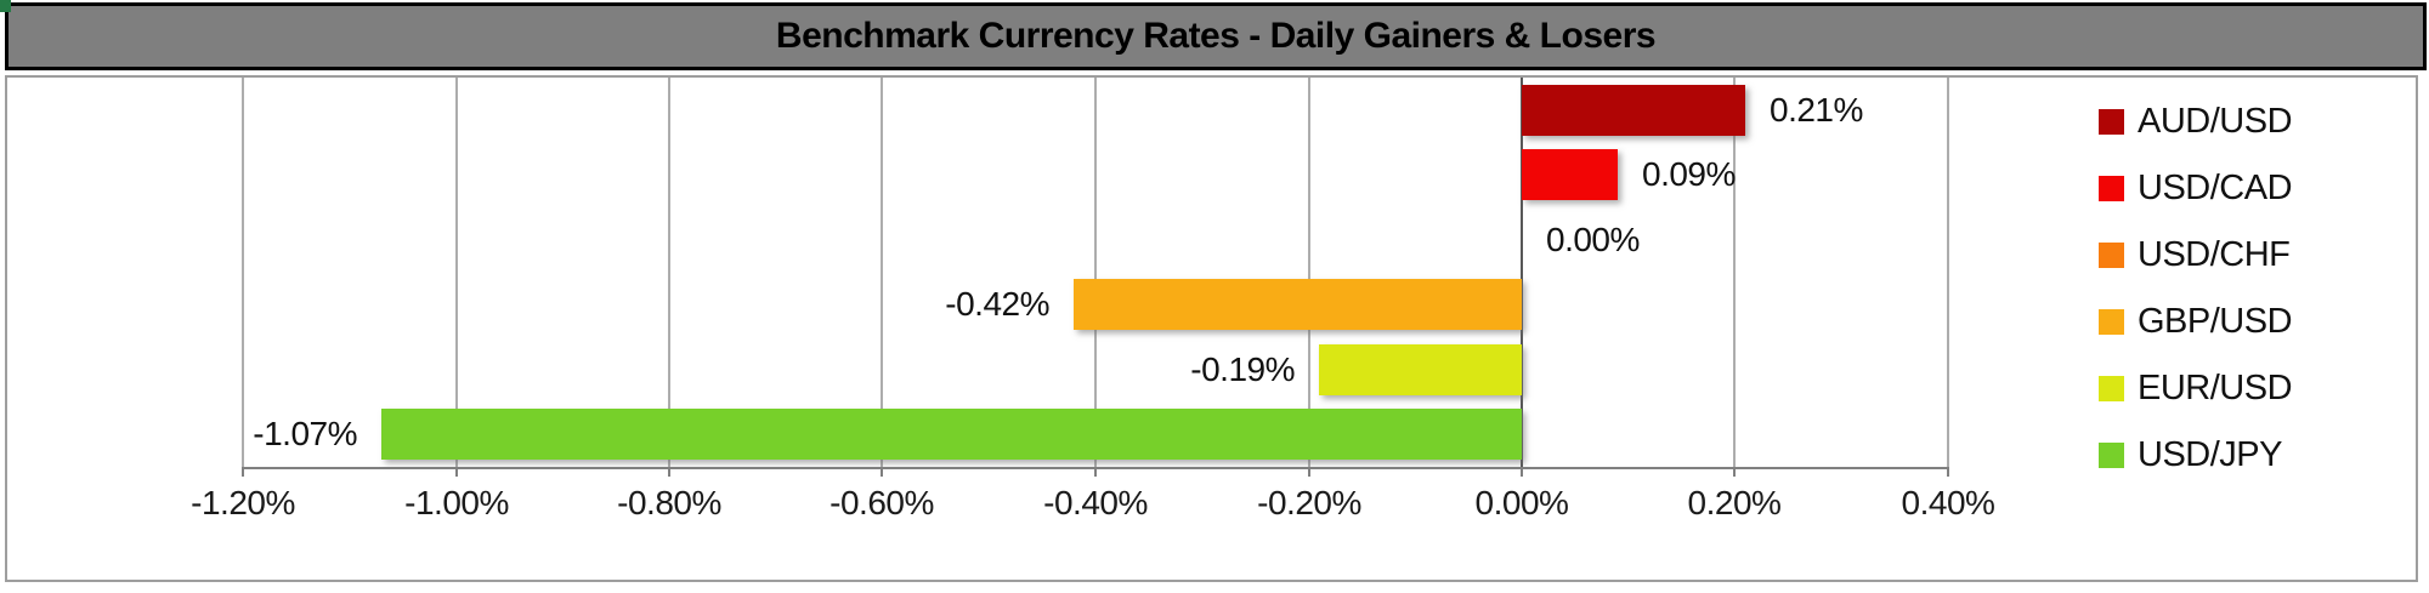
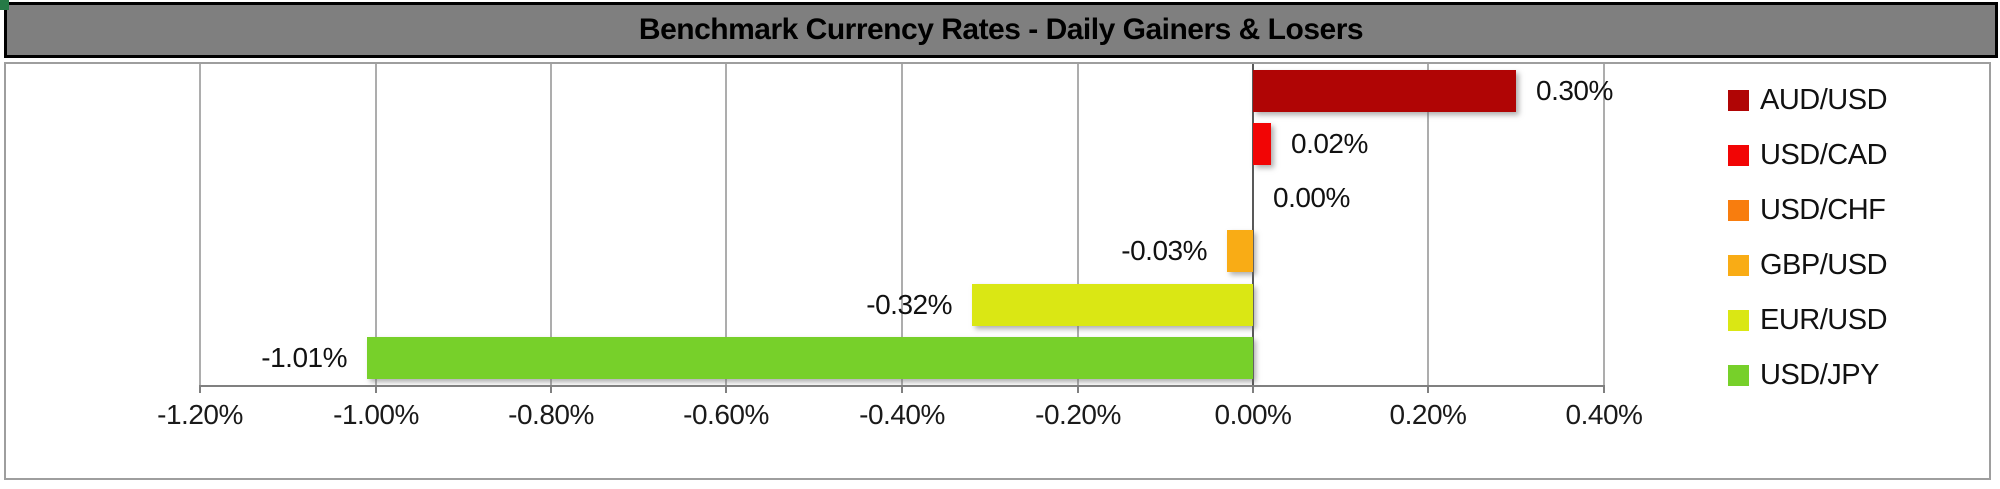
AUD/USD: 0.21% -> 0.30%
USD/CAD: 0.09% -> 0.02%
GBP/USD: -0.42% -> -0.03%
EUR/USD: -0.19% -> -0.32%
USD/JPY: -1.07% -> -1.01%
